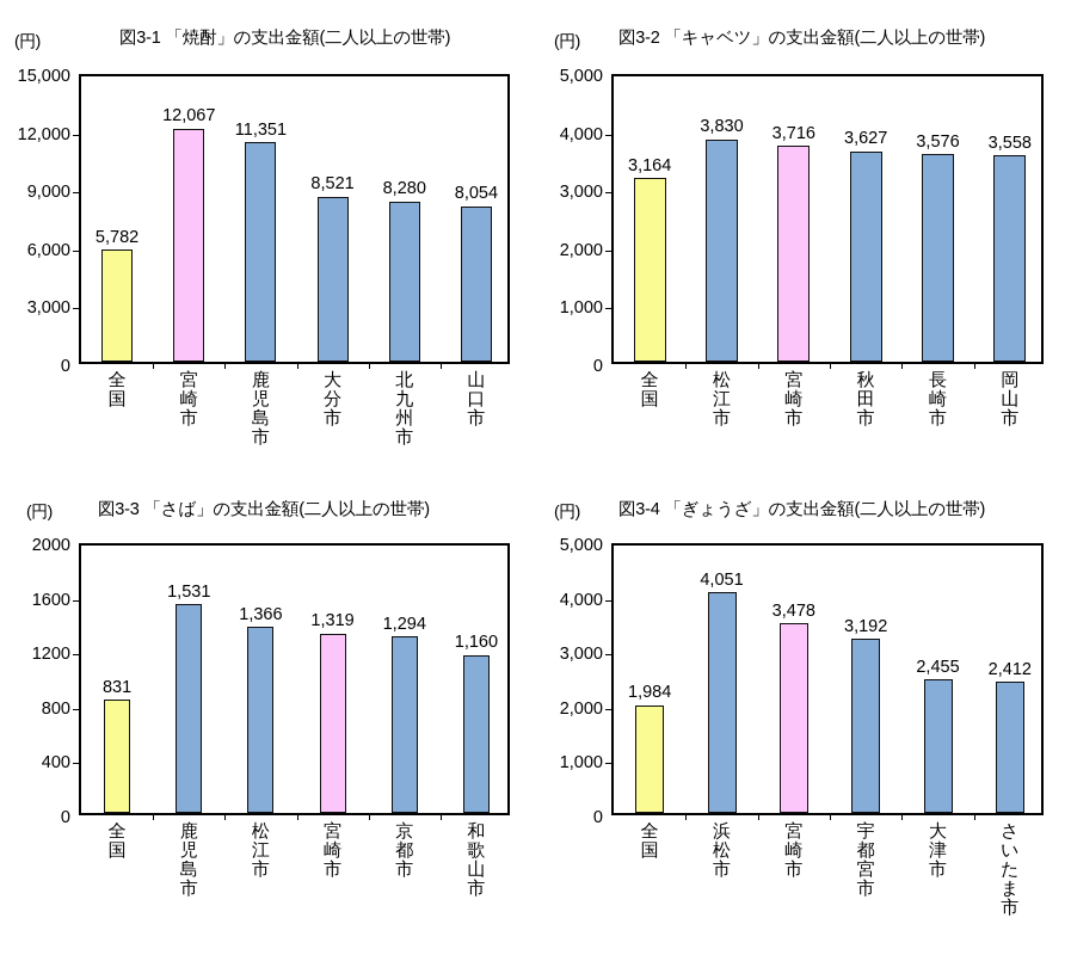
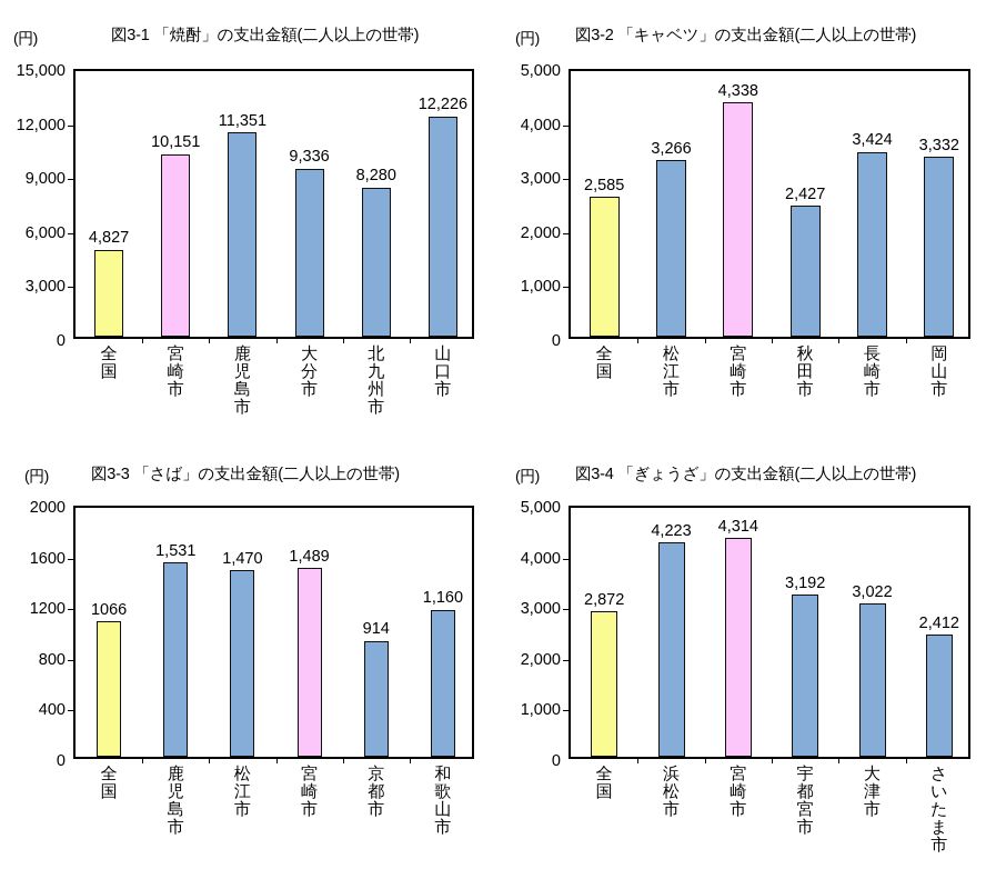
図3-1 「焼酎」の支出金額(二人以上の世帯)/全国: 5,782 -> 4,827
図3-1 「焼酎」の支出金額(二人以上の世帯)/宮崎市: 12,067 -> 10,151
図3-1 「焼酎」の支出金額(二人以上の世帯)/大分市: 8,521 -> 9,336
図3-1 「焼酎」の支出金額(二人以上の世帯)/山口市: 8,054 -> 12,226
図3-2 「キャベツ」の支出金額(二人以上の世帯)/全国: 3,164 -> 2,585
図3-2 「キャベツ」の支出金額(二人以上の世帯)/松江市: 3,830 -> 3,266
図3-2 「キャベツ」の支出金額(二人以上の世帯)/宮崎市: 3,716 -> 4,338
図3-2 「キャベツ」の支出金額(二人以上の世帯)/秋田市: 3,627 -> 2,427
図3-2 「キャベツ」の支出金額(二人以上の世帯)/長崎市: 3,576 -> 3,424
図3-2 「キャベツ」の支出金額(二人以上の世帯)/岡山市: 3,558 -> 3,332
図3-3 「さば」の支出金額(二人以上の世帯)/全国: 831 -> 1066
図3-3 「さば」の支出金額(二人以上の世帯)/松江市: 1,366 -> 1,470
図3-3 「さば」の支出金額(二人以上の世帯)/宮崎市: 1,319 -> 1,489
図3-3 「さば」の支出金額(二人以上の世帯)/京都市: 1,294 -> 914
図3-4 「ぎょうざ」の支出金額(二人以上の世帯)/全国: 1,984 -> 2,872
図3-4 「ぎょうざ」の支出金額(二人以上の世帯)/浜松市: 4,051 -> 4,223
図3-4 「ぎょうざ」の支出金額(二人以上の世帯)/宮崎市: 3,478 -> 4,314
図3-4 「ぎょうざ」の支出金額(二人以上の世帯)/大津市: 2,455 -> 3,022
